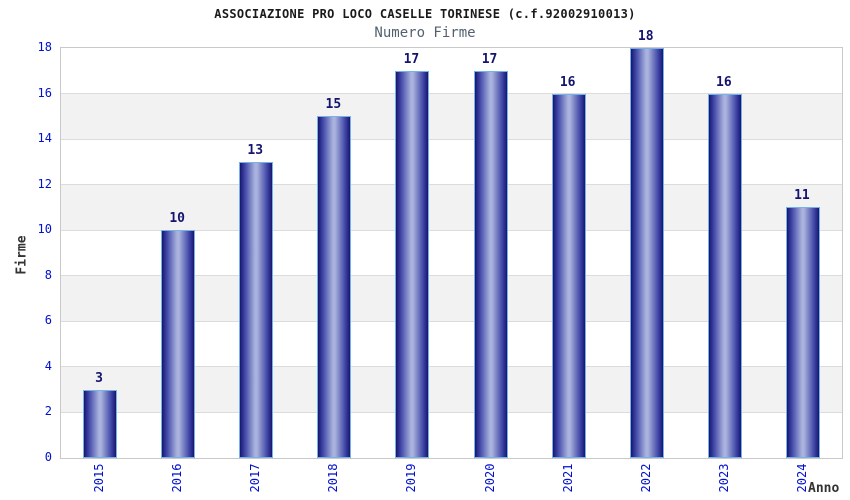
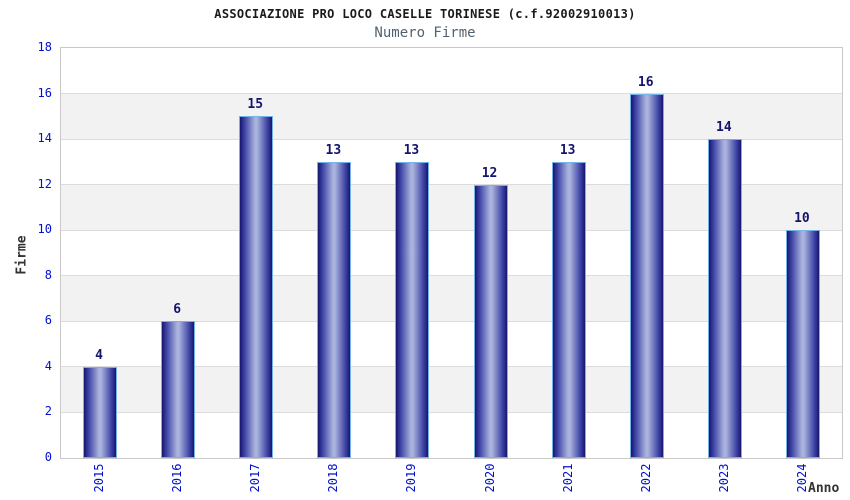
2015: 3 -> 4
2016: 10 -> 6
2017: 13 -> 15
2018: 15 -> 13
2019: 17 -> 13
2020: 17 -> 12
2021: 16 -> 13
2022: 18 -> 16
2023: 16 -> 14
2024: 11 -> 10
